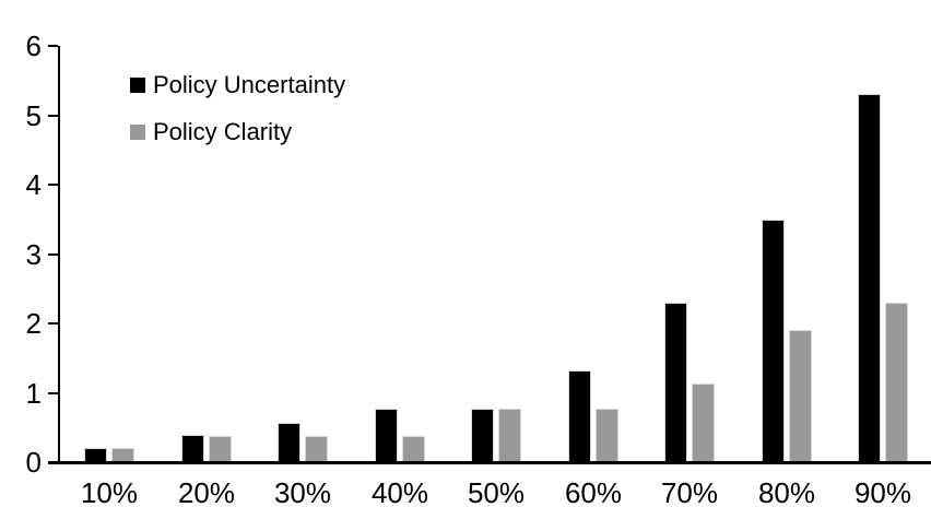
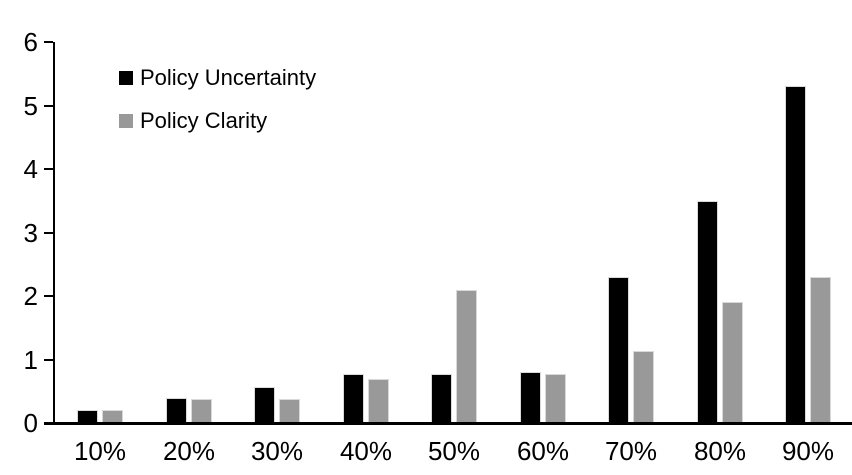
Policy Clarity/40%: 0.4 -> 0.7
Policy Clarity/50%: 0.8 -> 2.1
Policy Uncertainty/60%: 1.3 -> 0.8
